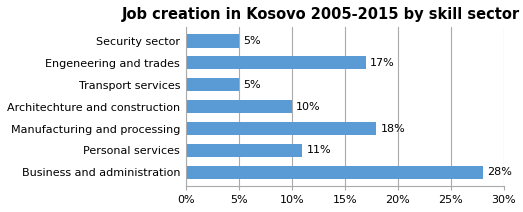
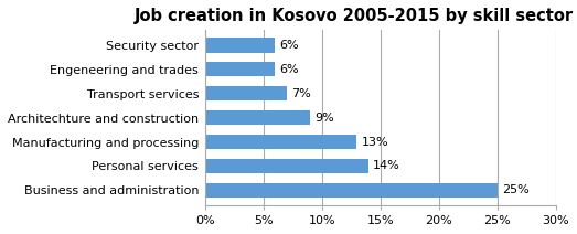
Security sector: 5% -> 6%
Engeneering and trades: 17% -> 6%
Transport services: 5% -> 7%
Architechture and construction: 10% -> 9%
Manufacturing and processing: 18% -> 13%
Personal services: 11% -> 14%
Business and administration: 28% -> 25%
